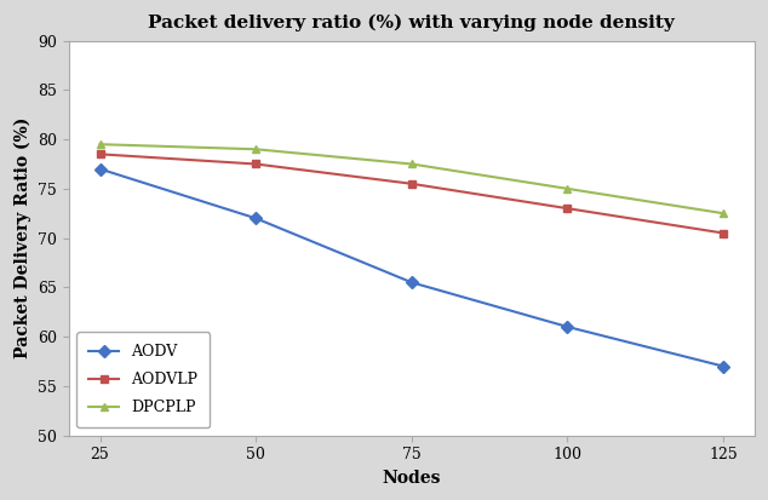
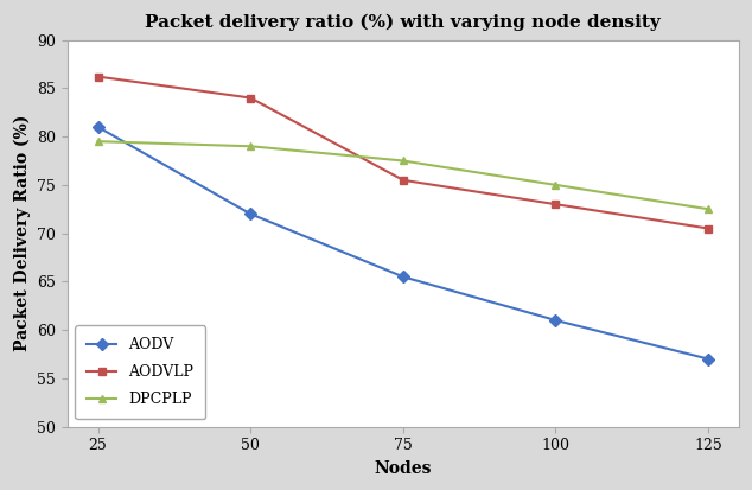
AODV/25: 77.0 -> 81.0
AODVLP/25: 78.5 -> 86.2
AODVLP/50: 77.5 -> 84.0
